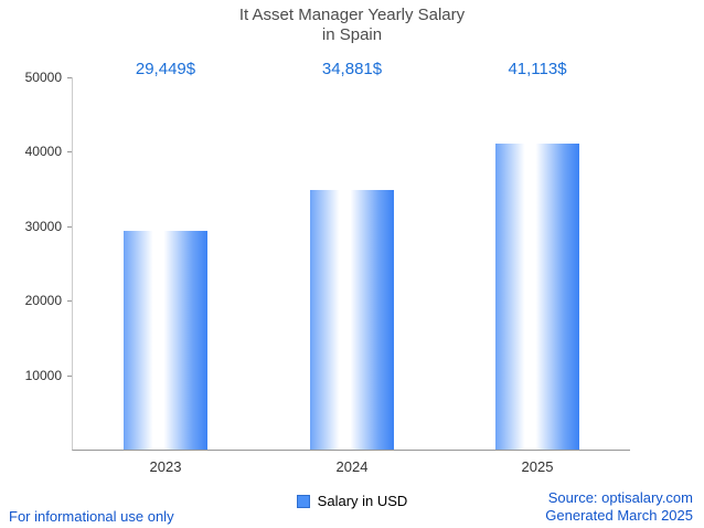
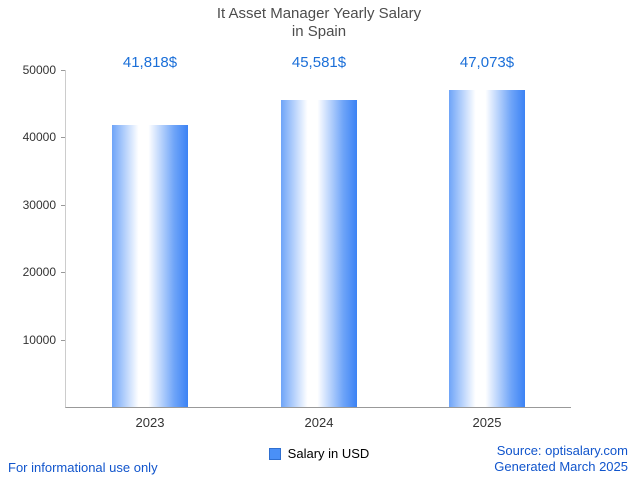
2023: 29,449 -> 41,818
2024: 34,881 -> 45,581
2025: 41,113 -> 47,073
